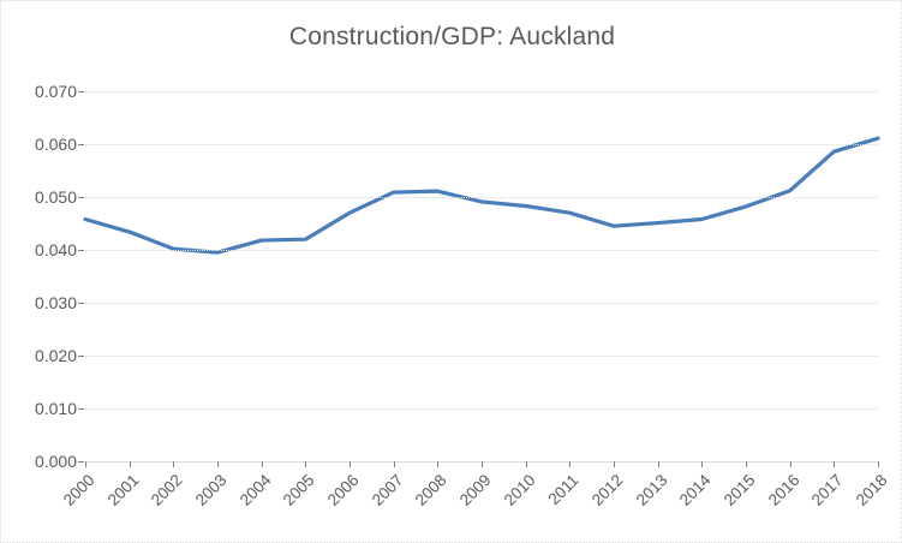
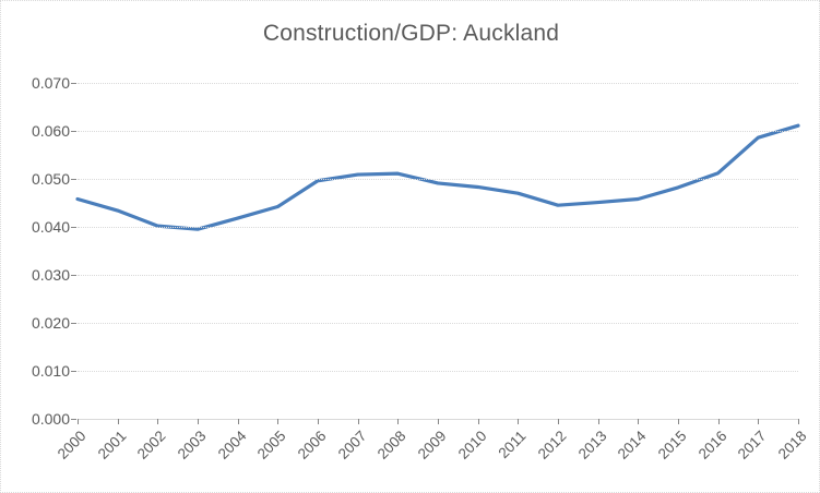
2005: 0.042 -> 0.044
2006: 0.047 -> 0.050
